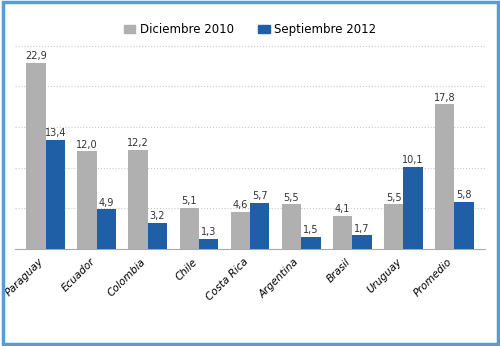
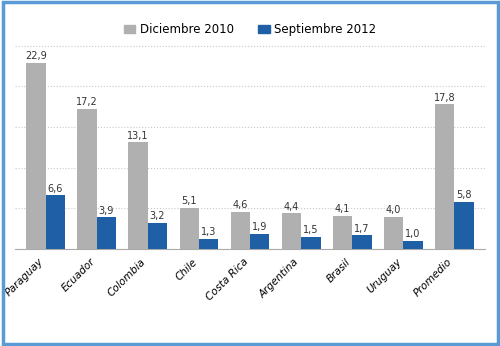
Septiembre 2012/Paraguay: 13,4 -> 6,6
Diciembre 2010/Ecuador: 12,0 -> 17,2
Septiembre 2012/Ecuador: 4,9 -> 3,9
Diciembre 2010/Colombia: 12,2 -> 13,1
Septiembre 2012/Costa Rica: 5,7 -> 1,9
Diciembre 2010/Argentina: 5,5 -> 4,4
Diciembre 2010/Uruguay: 5,5 -> 4,0
Septiembre 2012/Uruguay: 10,1 -> 1,0
